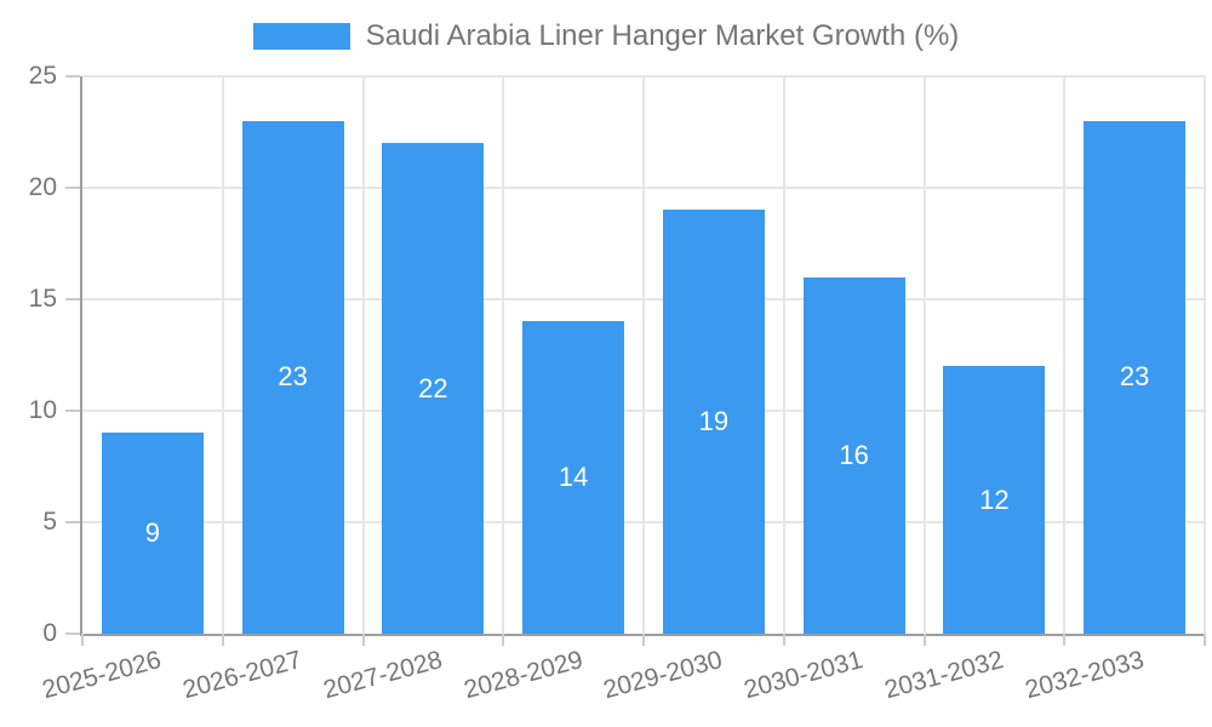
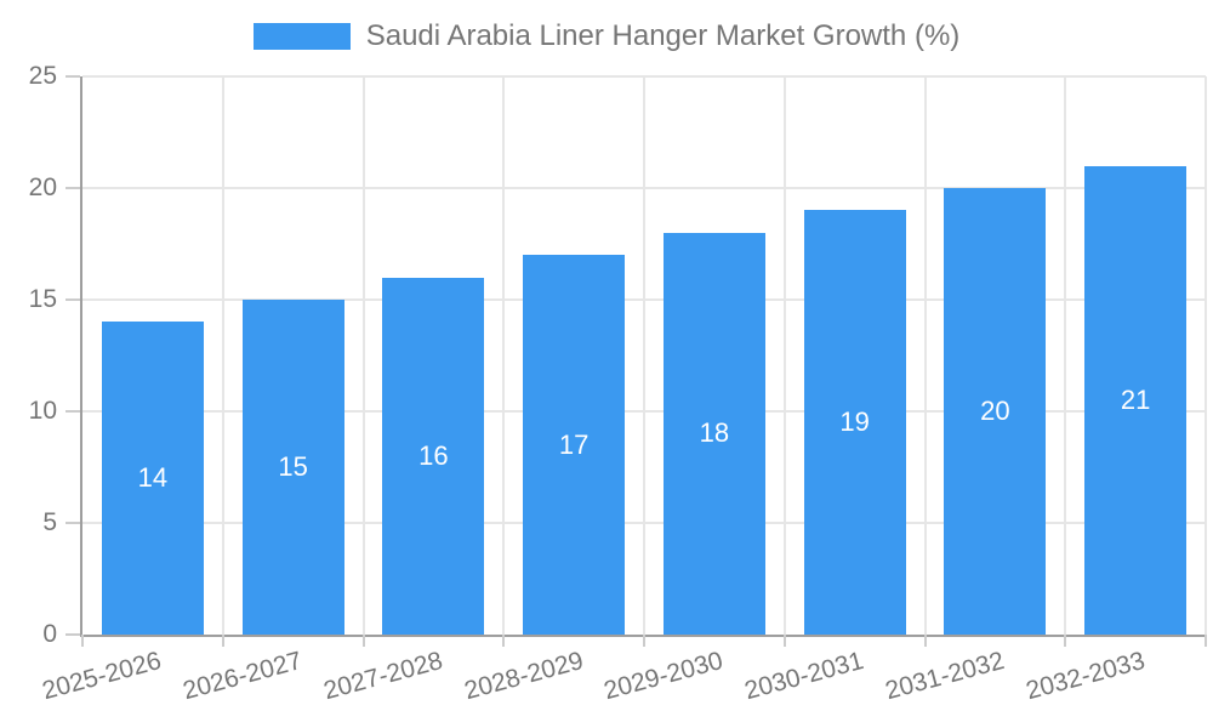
2025-2026: 9 -> 14
2026-2027: 23 -> 15
2027-2028: 22 -> 16
2028-2029: 14 -> 17
2029-2030: 19 -> 18
2030-2031: 16 -> 19
2031-2032: 12 -> 20
2032-2033: 23 -> 21
